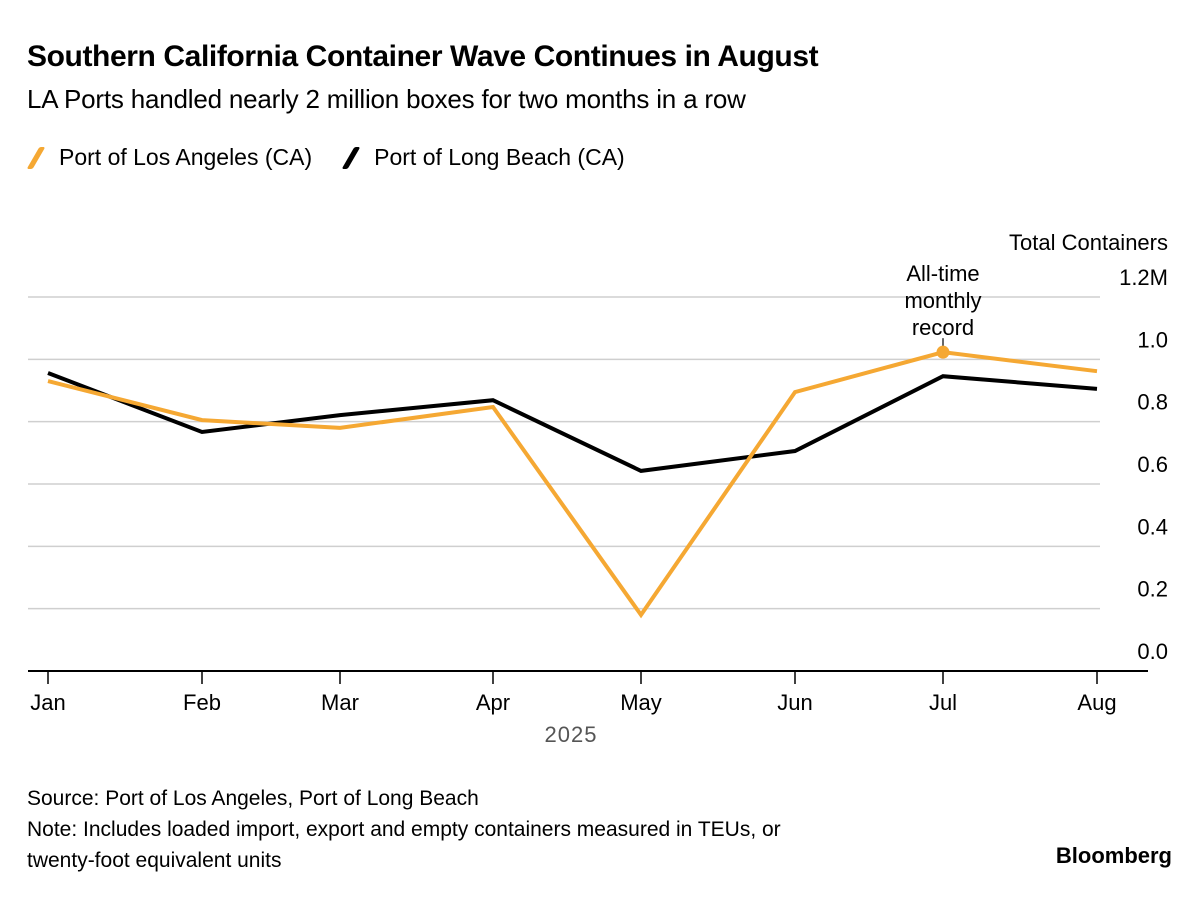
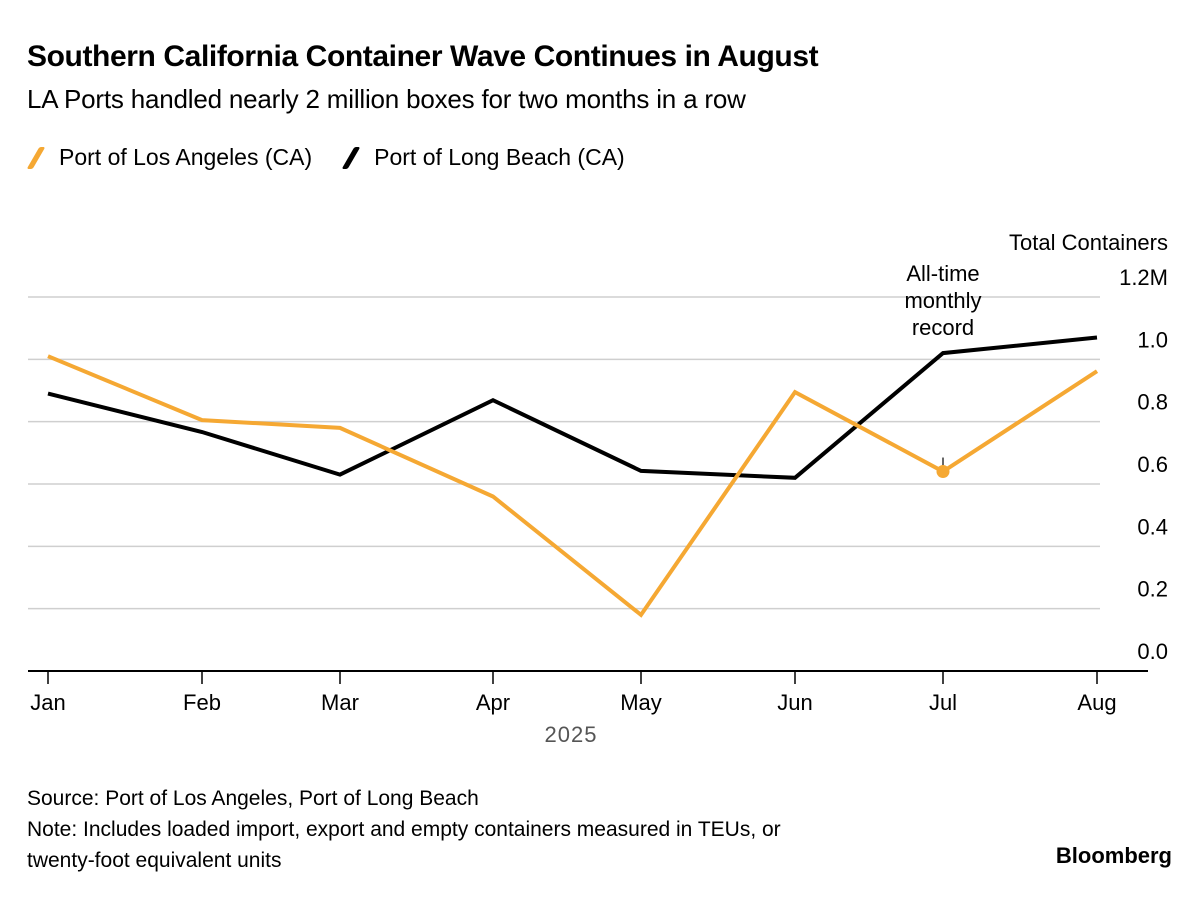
Port of Los Angeles (CA)/Jan: 0.93M -> 1.01M
Port of Long Beach (CA)/Jan: 0.96M -> 0.89M
Port of Long Beach (CA)/Mar: 0.82M -> 0.63M
Port of Los Angeles (CA)/Apr: 0.85M -> 0.56M
Port of Long Beach (CA)/Jun: 0.71M -> 0.62M
Port of Los Angeles (CA)/Jul: 1.02M -> 0.64M
Port of Long Beach (CA)/Jul: 0.95M -> 1.02M
Port of Long Beach (CA)/Aug: 0.91M -> 1.07M
